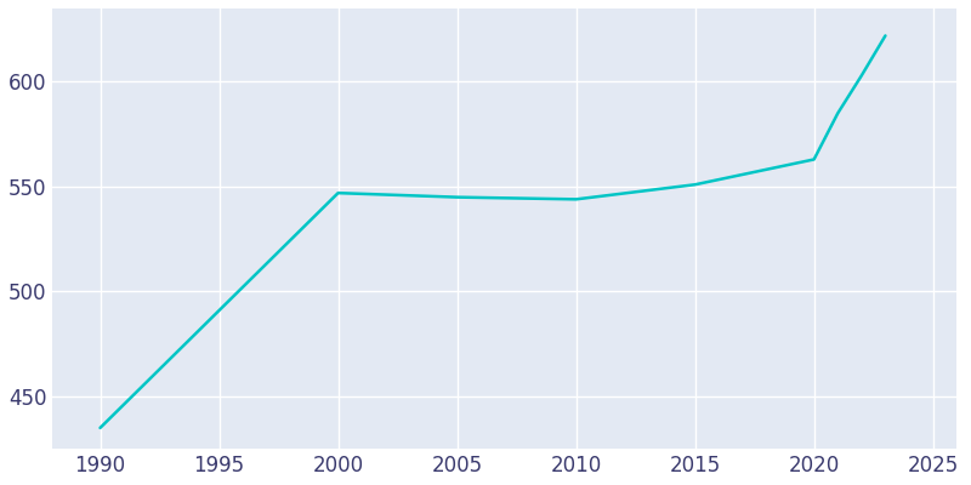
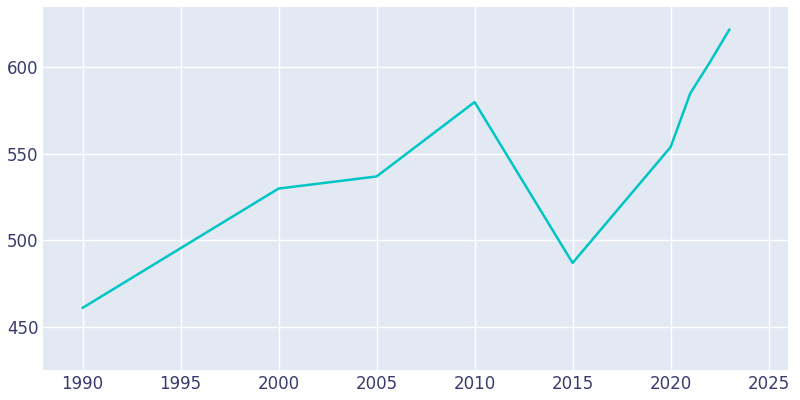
1990: 435 -> 461
2000: 547 -> 530
2005: 545 -> 537
2010: 544 -> 580
2015: 551 -> 487
2020: 563 -> 554
